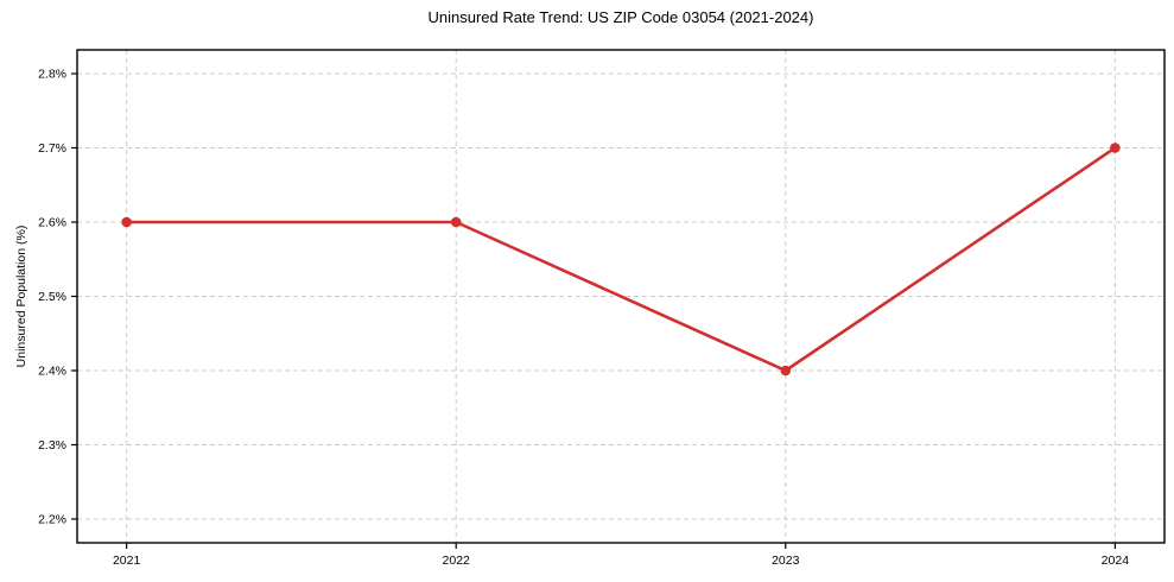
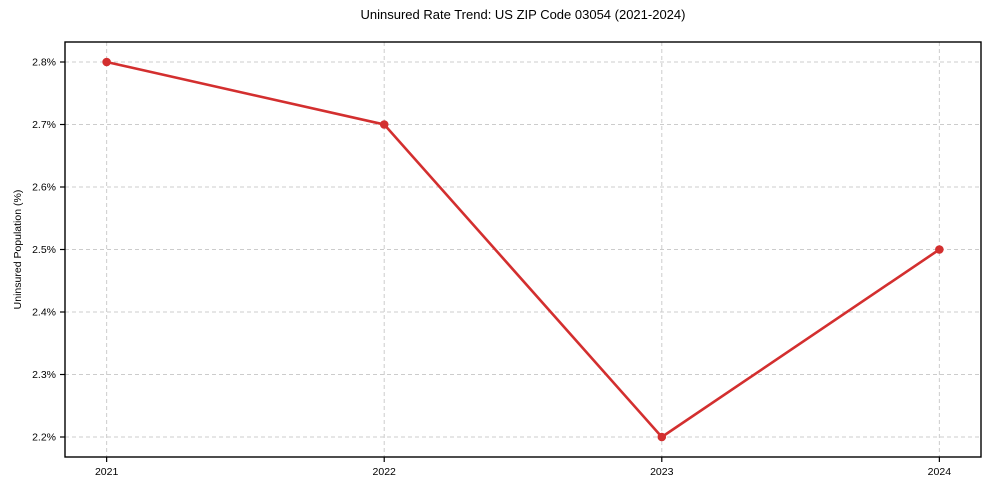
2021: 2.6% -> 2.8%
2022: 2.6% -> 2.7%
2023: 2.4% -> 2.2%
2024: 2.7% -> 2.5%
